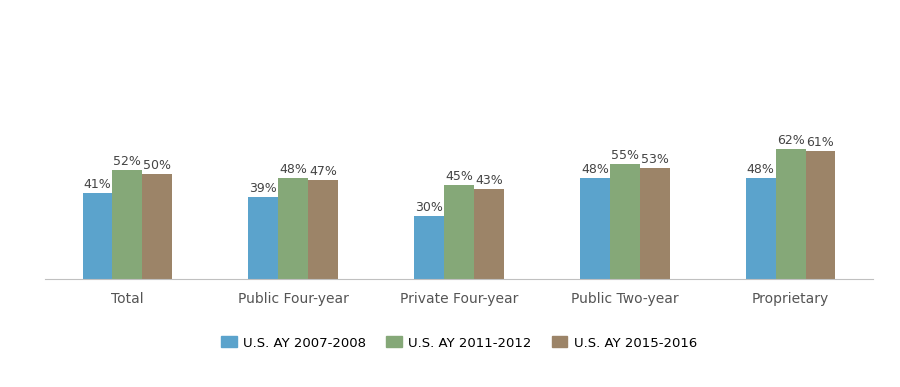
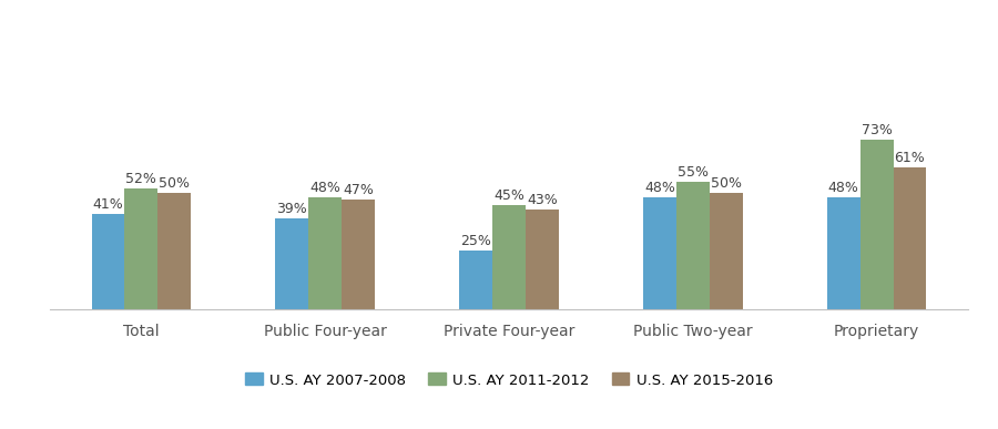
U.S. AY 2007-2008/Private Four-year: 30% -> 25%
U.S. AY 2015-2016/Public Two-year: 53% -> 50%
U.S. AY 2011-2012/Proprietary: 62% -> 73%
